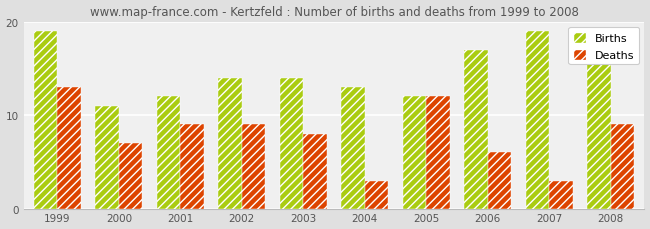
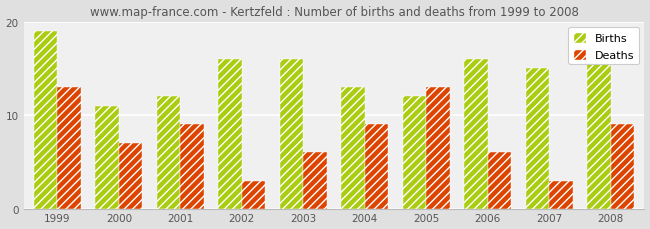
Births/2002: 14 -> 16
Deaths/2002: 9 -> 3
Births/2003: 14 -> 16
Deaths/2003: 8 -> 6
Deaths/2004: 3 -> 9
Deaths/2005: 12 -> 13
Births/2006: 17 -> 16
Births/2007: 19 -> 15
